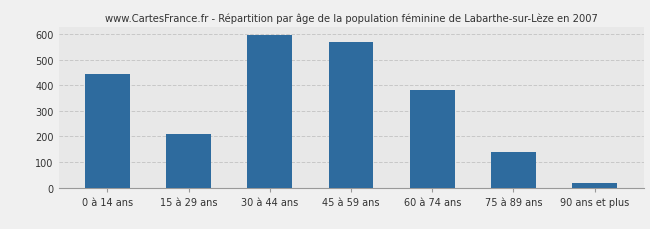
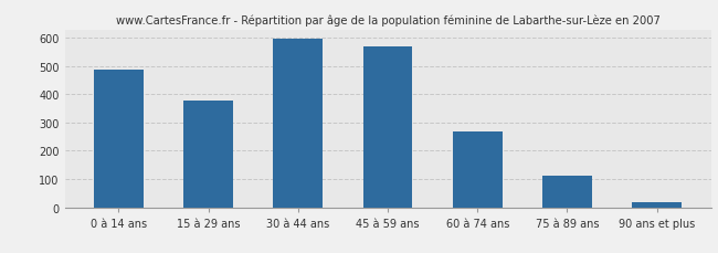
0 à 14 ans: 445 -> 488
15 à 29 ans: 210 -> 377
60 à 74 ans: 380 -> 270
75 à 89 ans: 140 -> 111
